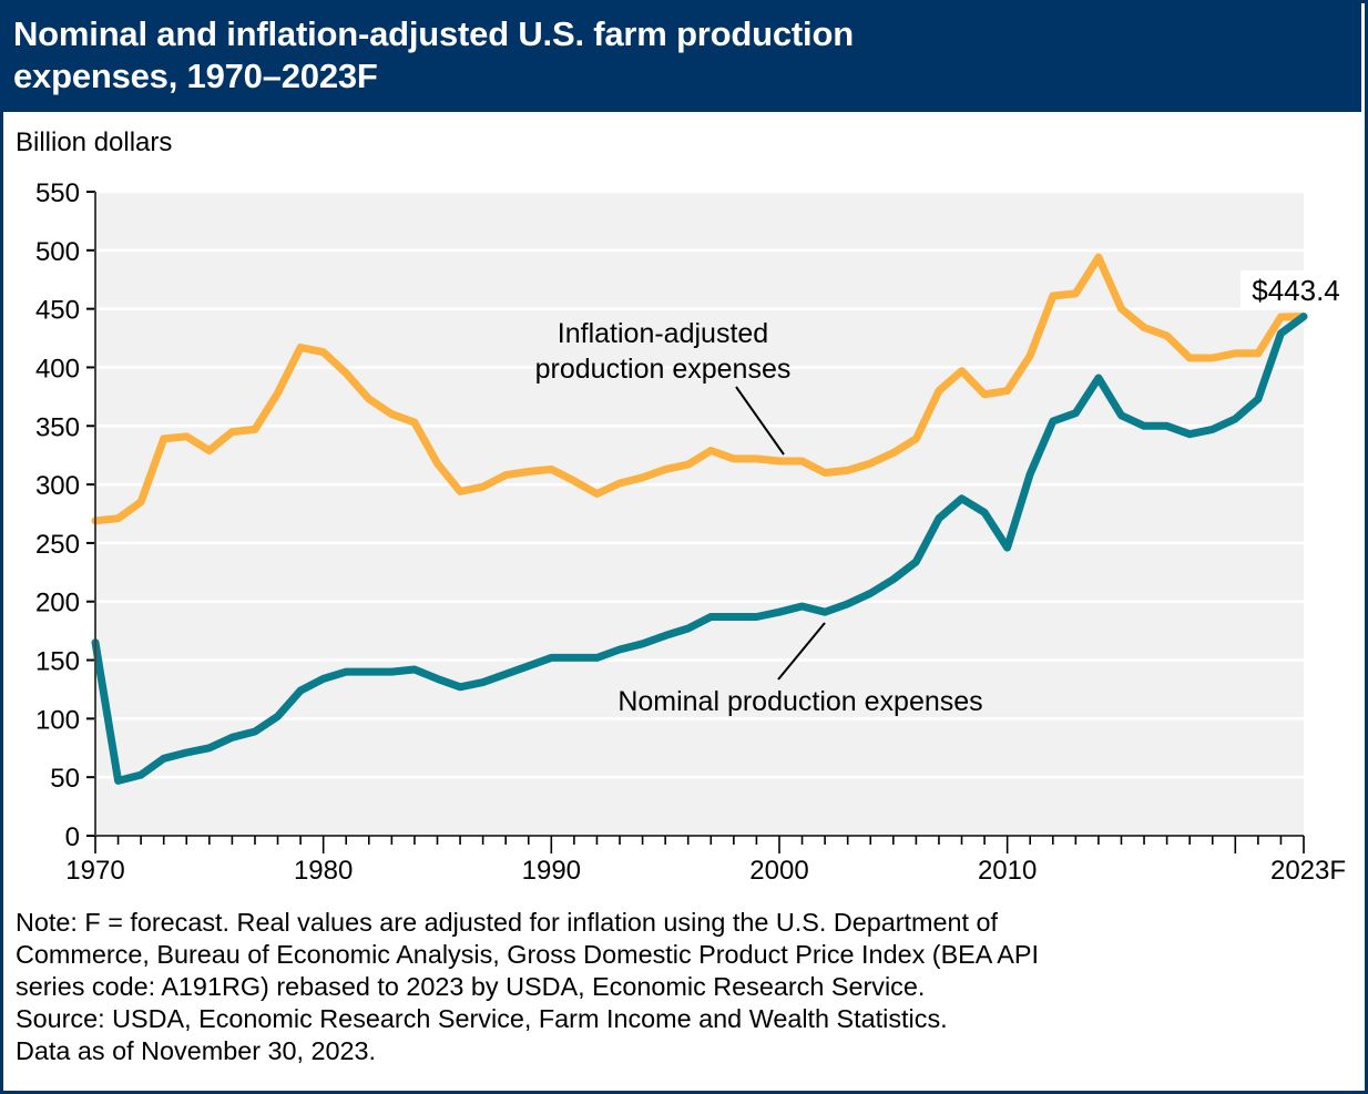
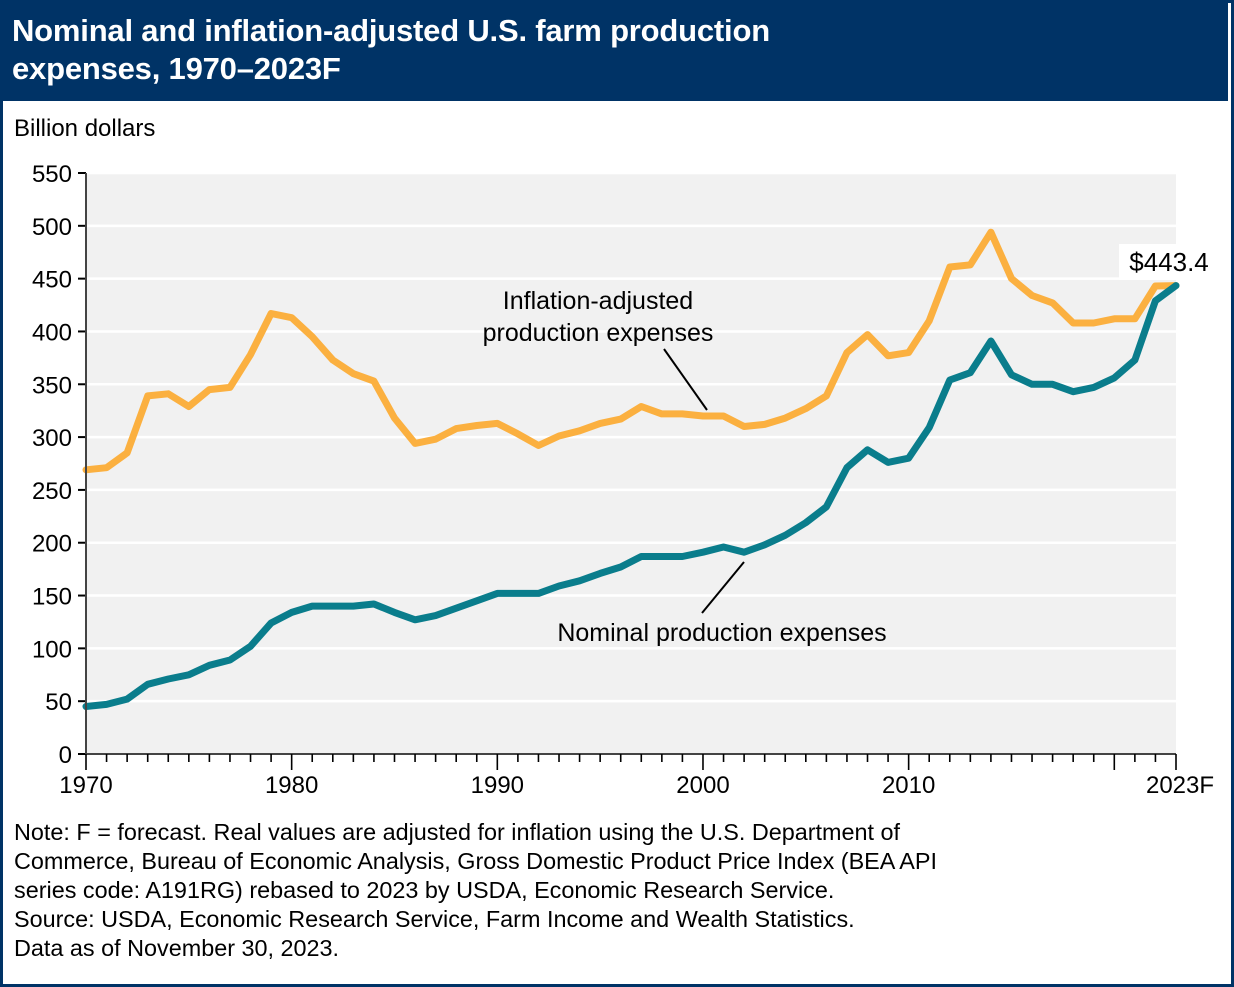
Nominal production expenses/1970: 165 -> 45
Nominal production expenses/2010: 246 -> 280
